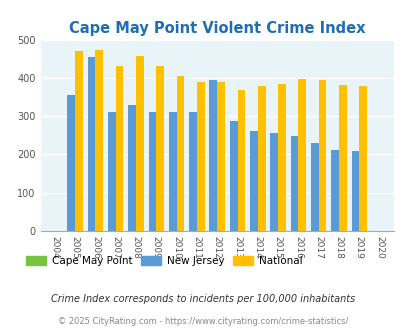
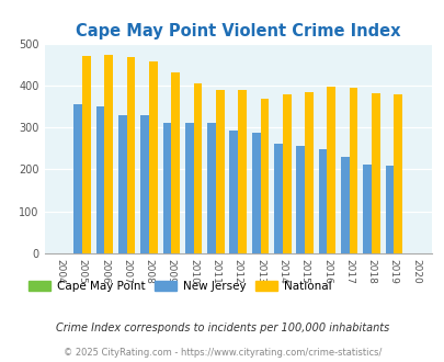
New Jersey/2006: 455 -> 350
New Jersey/2007: 310 -> 328
National/2007: 430 -> 467
New Jersey/2012: 395 -> 292
